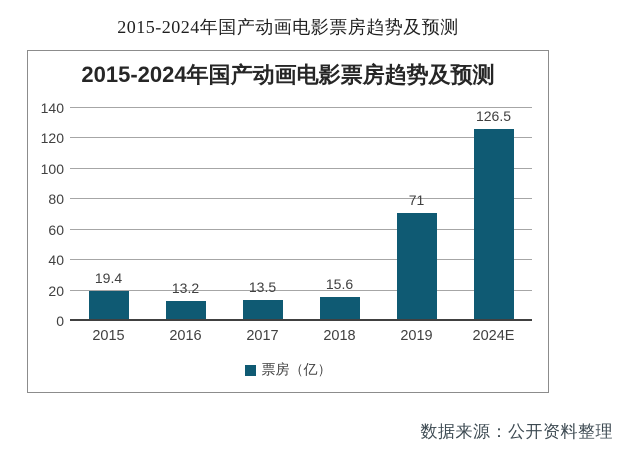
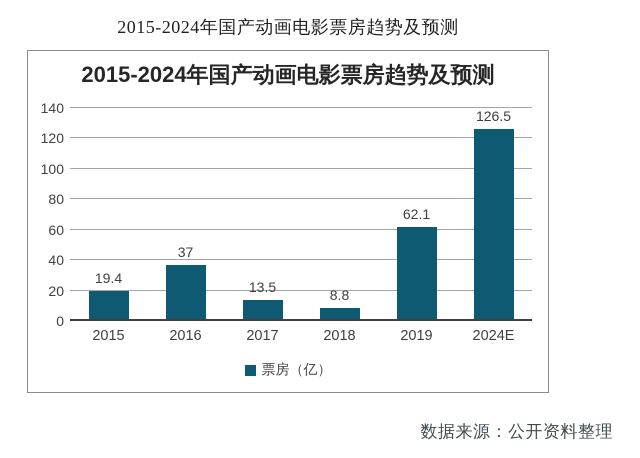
2016: 13.2 -> 37
2018: 15.6 -> 8.8
2019: 71 -> 62.1
